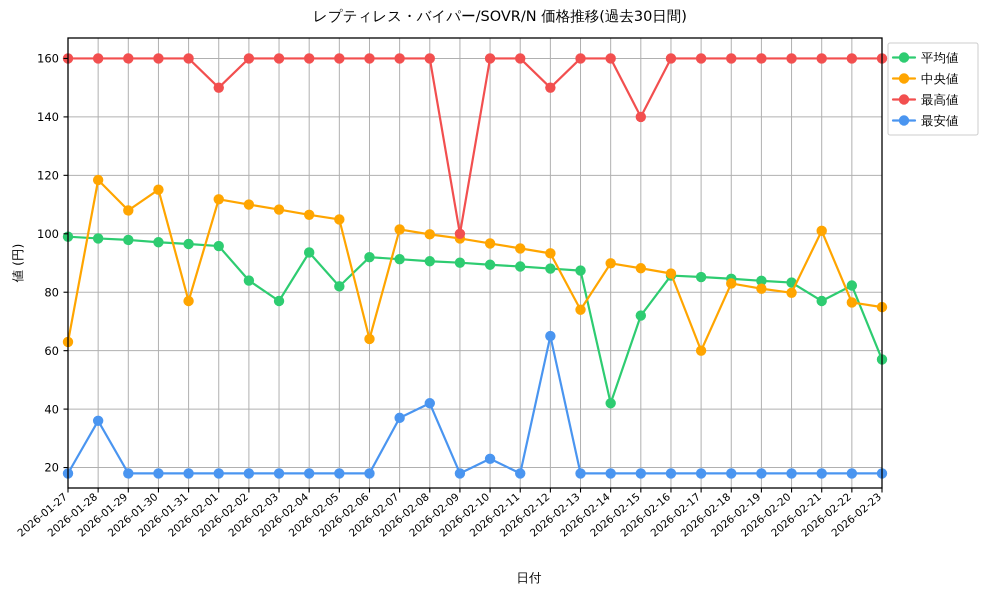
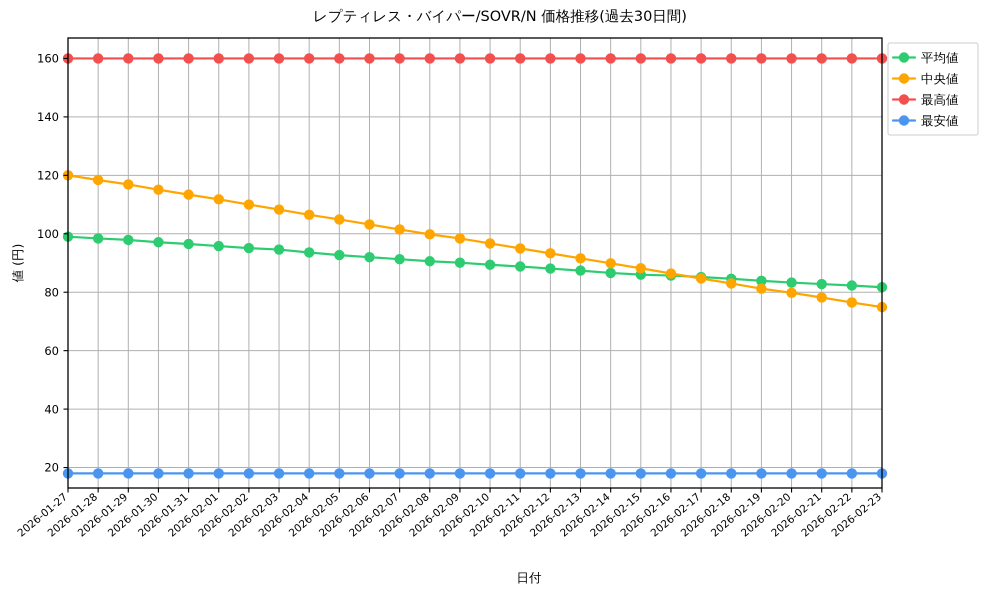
中央値/2026-01-27: 63 -> 120
最安値/2026-01-28: 36 -> 18
中央値/2026-01-29: 108 -> 117
中央値/2026-01-31: 77 -> 113
最高値/2026-02-01: 150 -> 160
平均値/2026-02-02: 84 -> 95
平均値/2026-02-03: 77 -> 95
平均値/2026-02-05: 82 -> 93
中央値/2026-02-06: 64 -> 103
最安値/2026-02-07: 37 -> 18
最安値/2026-02-08: 42 -> 18
最高値/2026-02-09: 100 -> 160
最安値/2026-02-10: 23 -> 18
最高値/2026-02-12: 150 -> 160
最安値/2026-02-12: 65 -> 18
中央値/2026-02-13: 74 -> 92
平均値/2026-02-14: 42 -> 87
平均値/2026-02-15: 72 -> 86
最高値/2026-02-15: 140 -> 160
中央値/2026-02-17: 60 -> 85
平均値/2026-02-21: 77 -> 83
中央値/2026-02-21: 101 -> 78
平均値/2026-02-23: 57 -> 82
